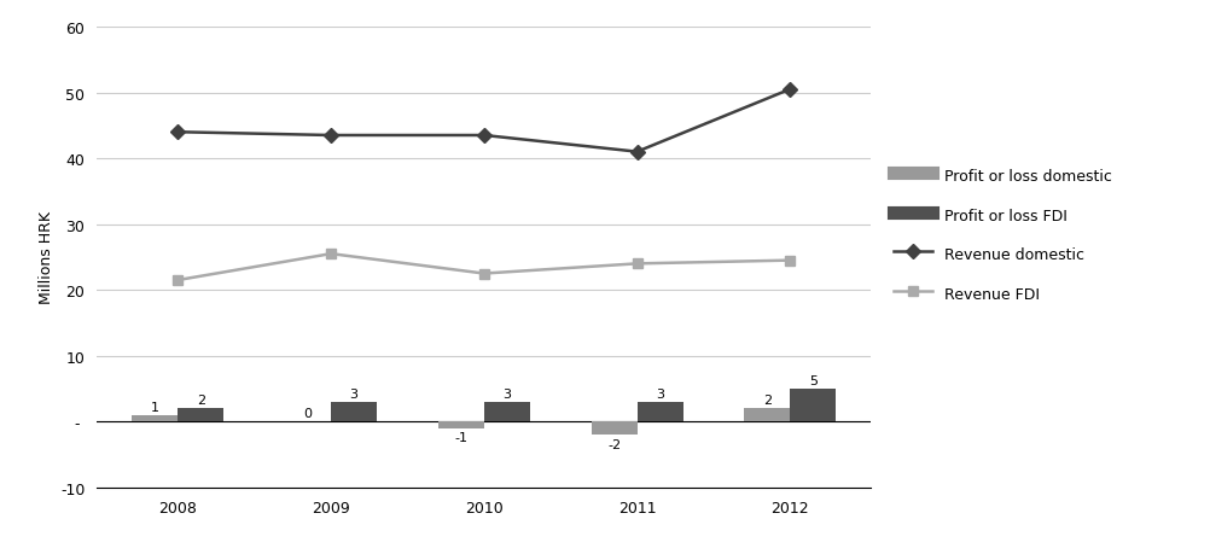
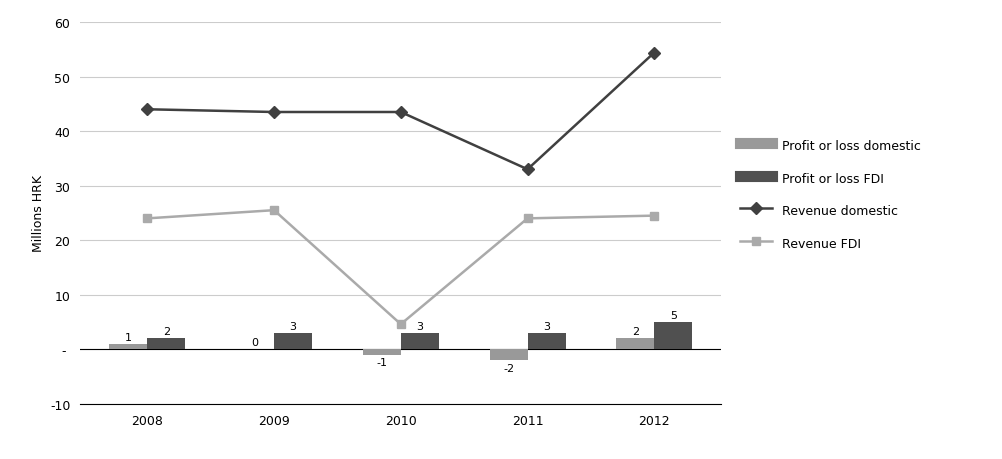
Revenue FDI/2008: 21.5 -> 24.0
Revenue FDI/2010: 22.5 -> 4.6
Revenue domestic/2011: 41.0 -> 33.0
Revenue domestic/2012: 50.5 -> 54.4
